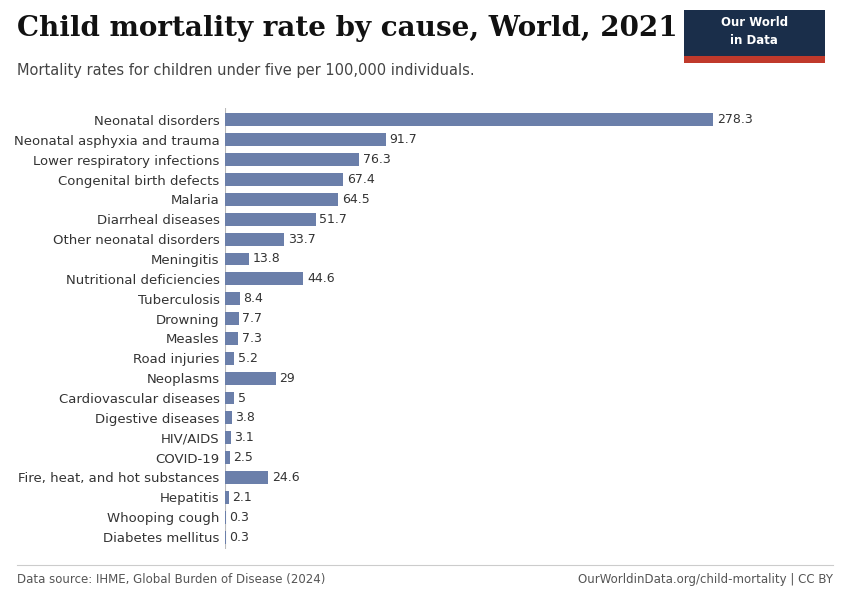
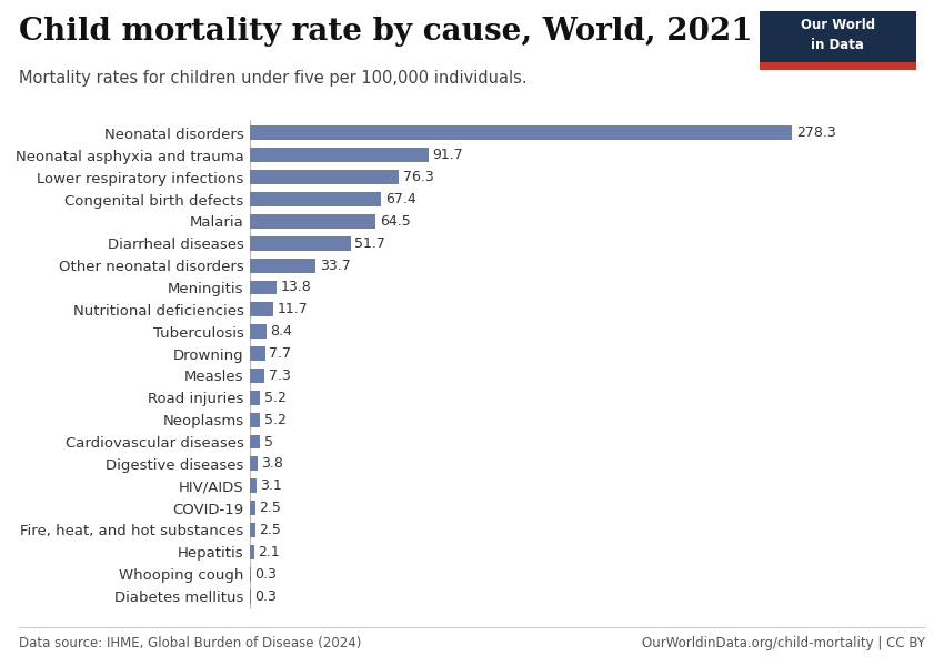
Nutritional deficiencies: 44.6 -> 11.7
Neoplasms: 29 -> 5.2
Fire, heat, and hot substances: 24.6 -> 2.5
